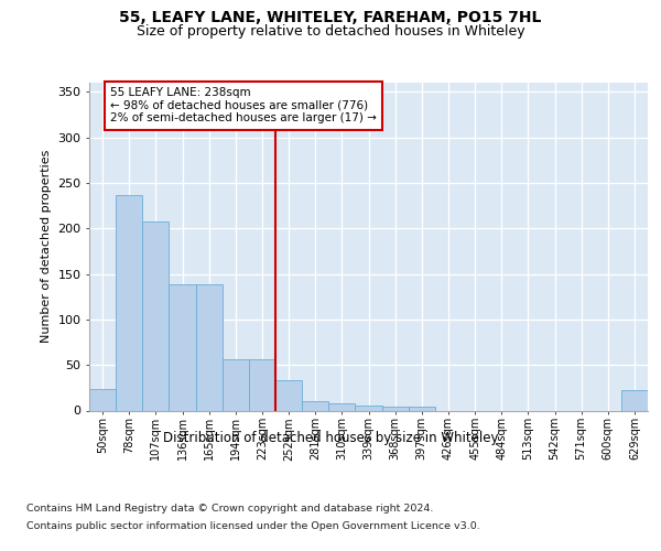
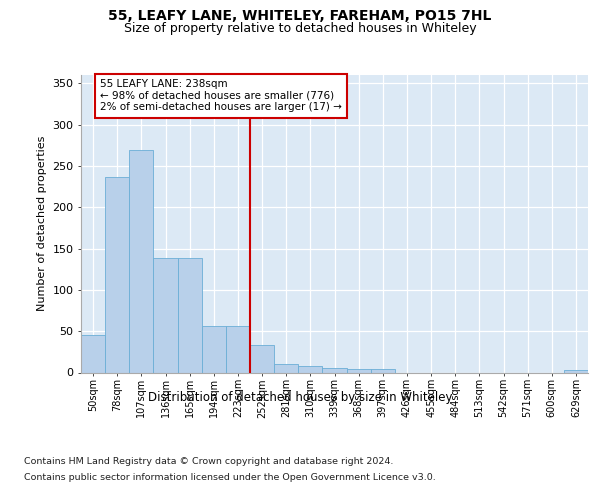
50sqm: 24 -> 45
107sqm: 208 -> 269
629sqm: 22 -> 3
